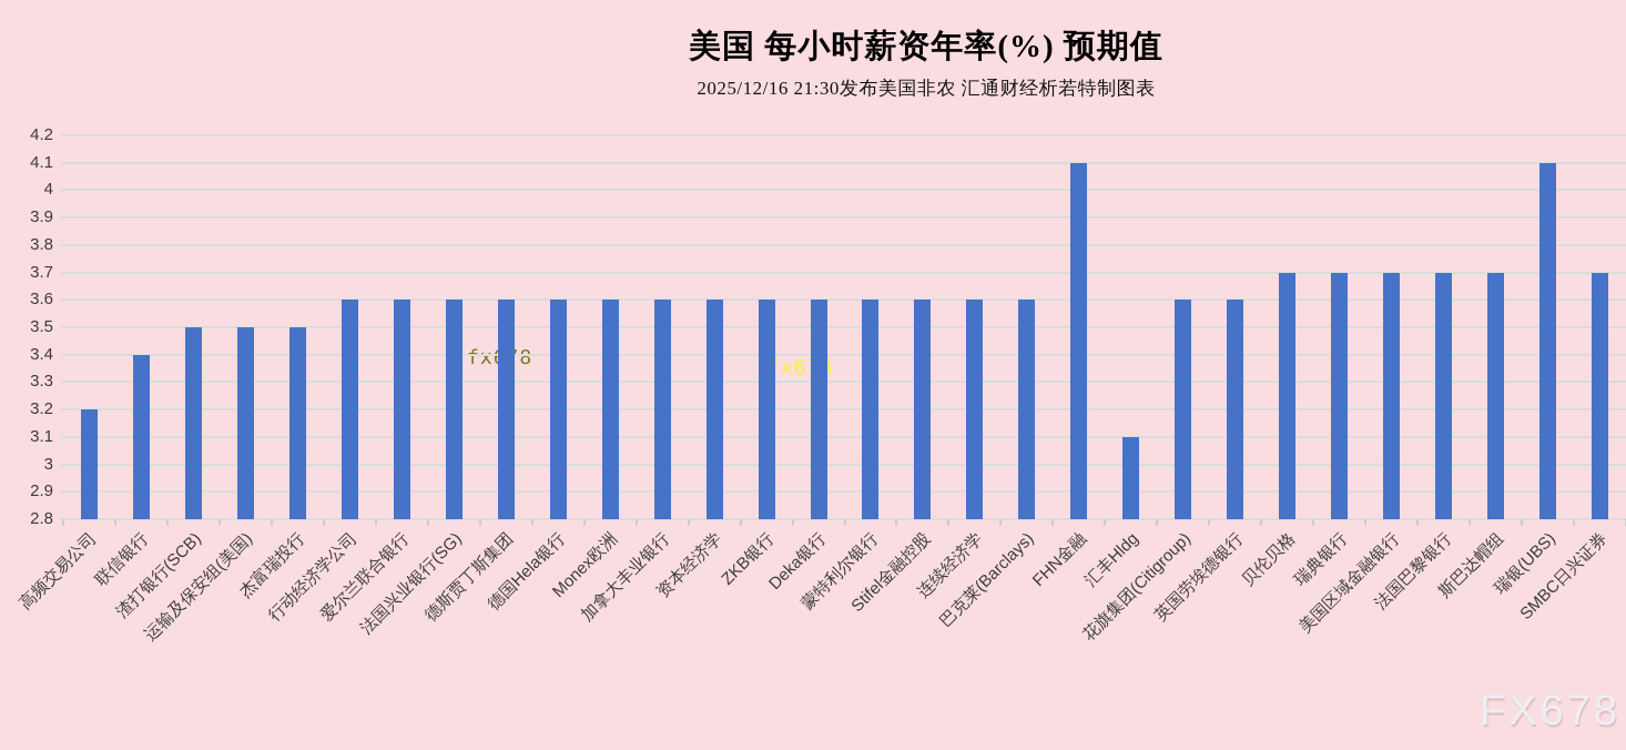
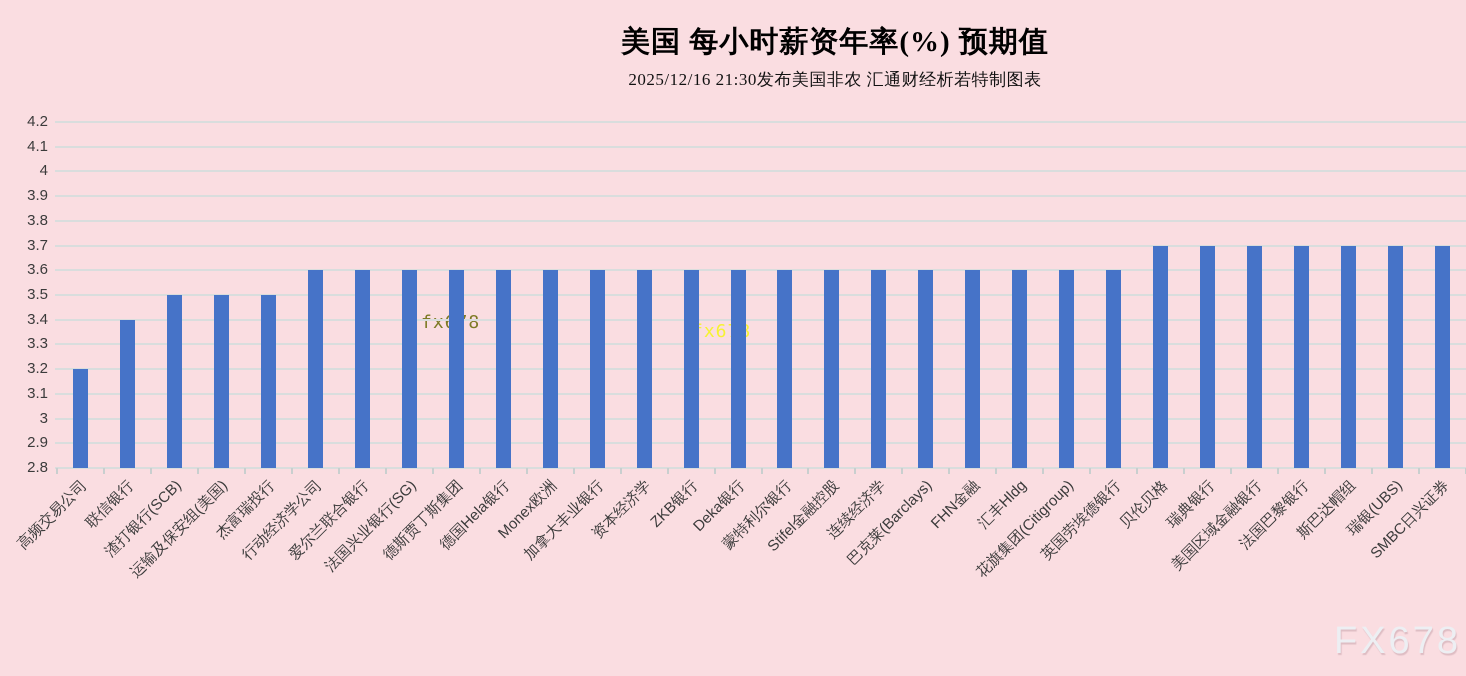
FHN金融: 4.1 -> 3.6
汇丰Hldg: 3.1 -> 3.6
瑞银(UBS): 4.1 -> 3.7
